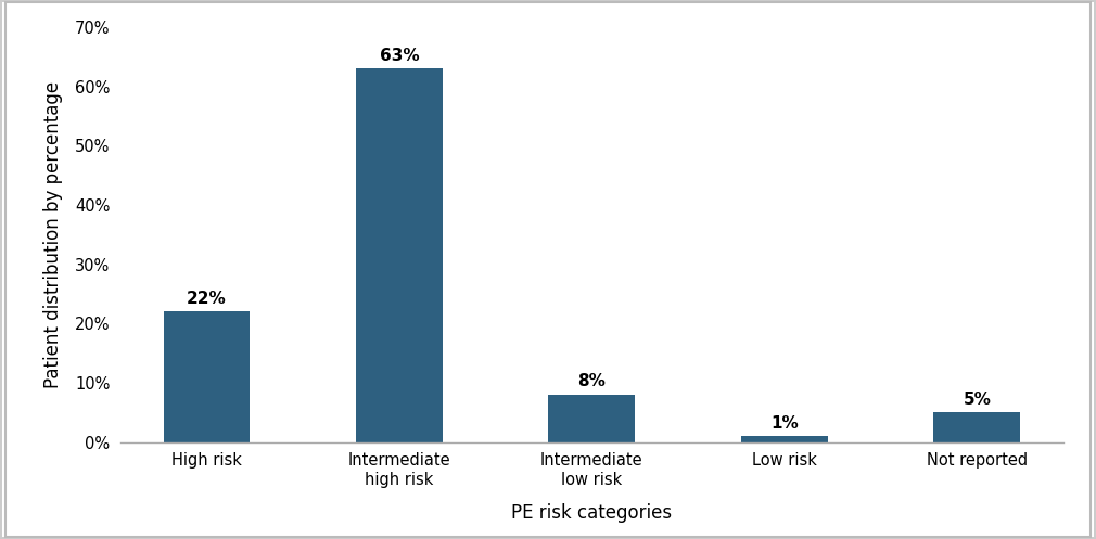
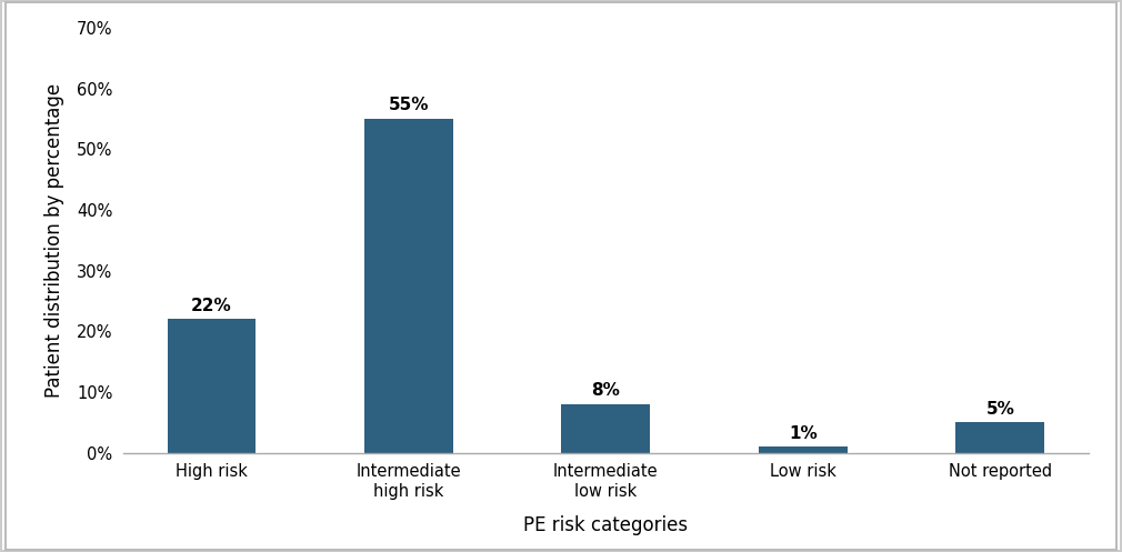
Intermediate high risk: 63% -> 55%
